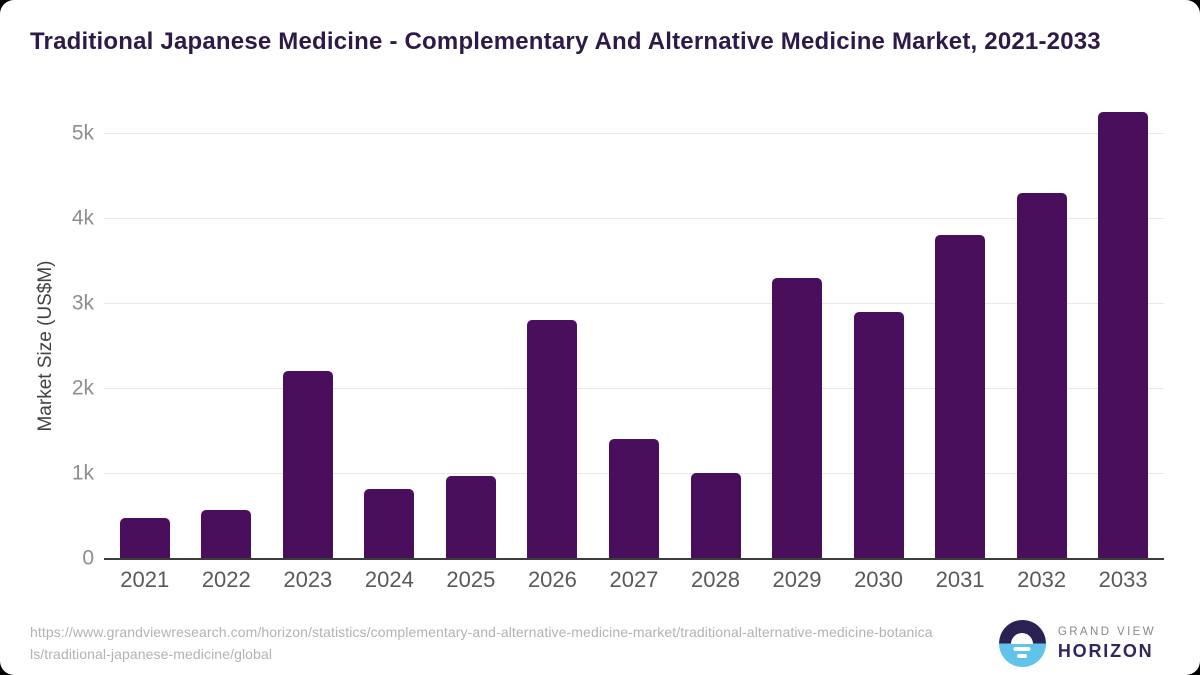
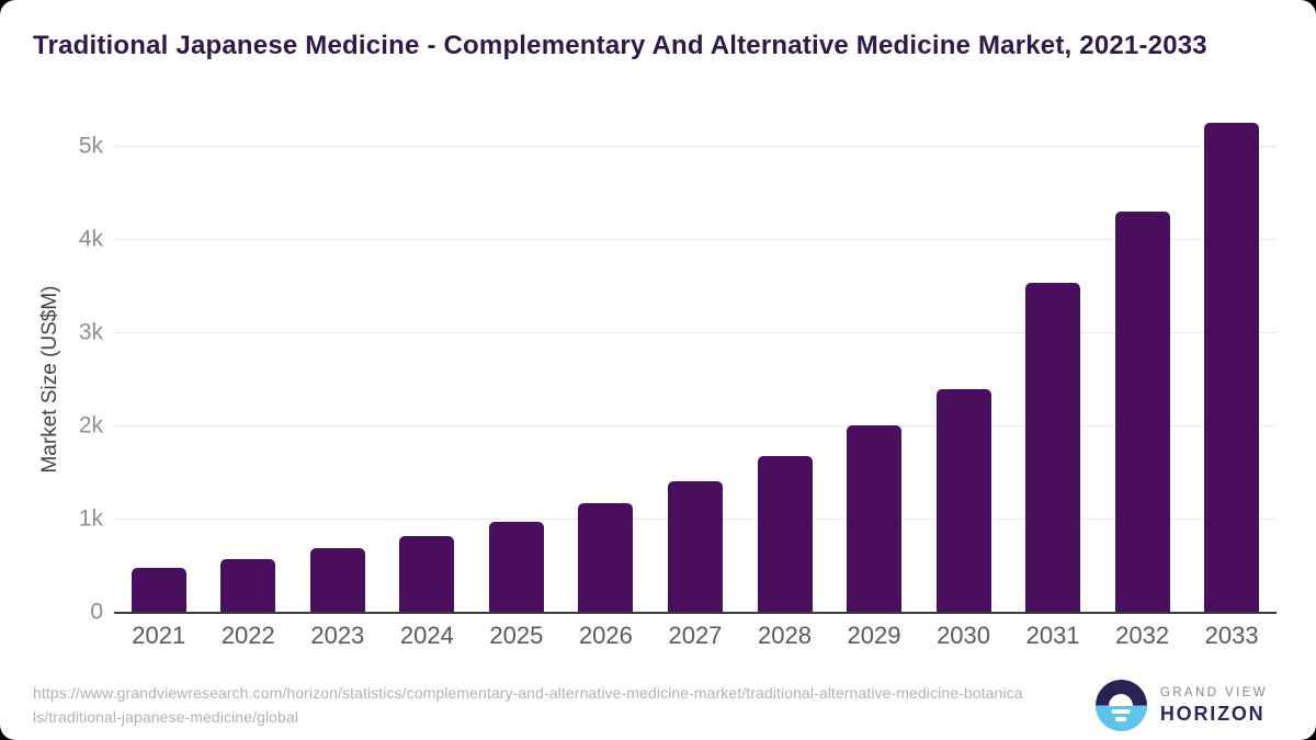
2023: 2.2k -> 0.7k
2026: 2.8k -> 1.2k
2028: 1.0k -> 1.7k
2029: 3.3k -> 2.0k
2030: 2.9k -> 2.4k
2031: 3.8k -> 3.5k
